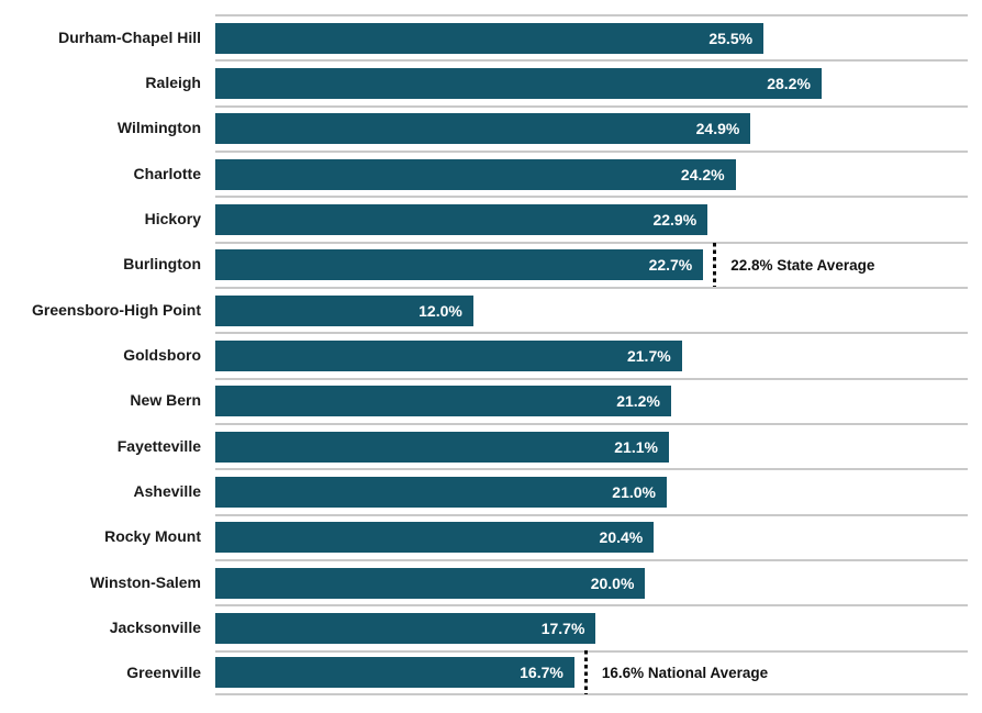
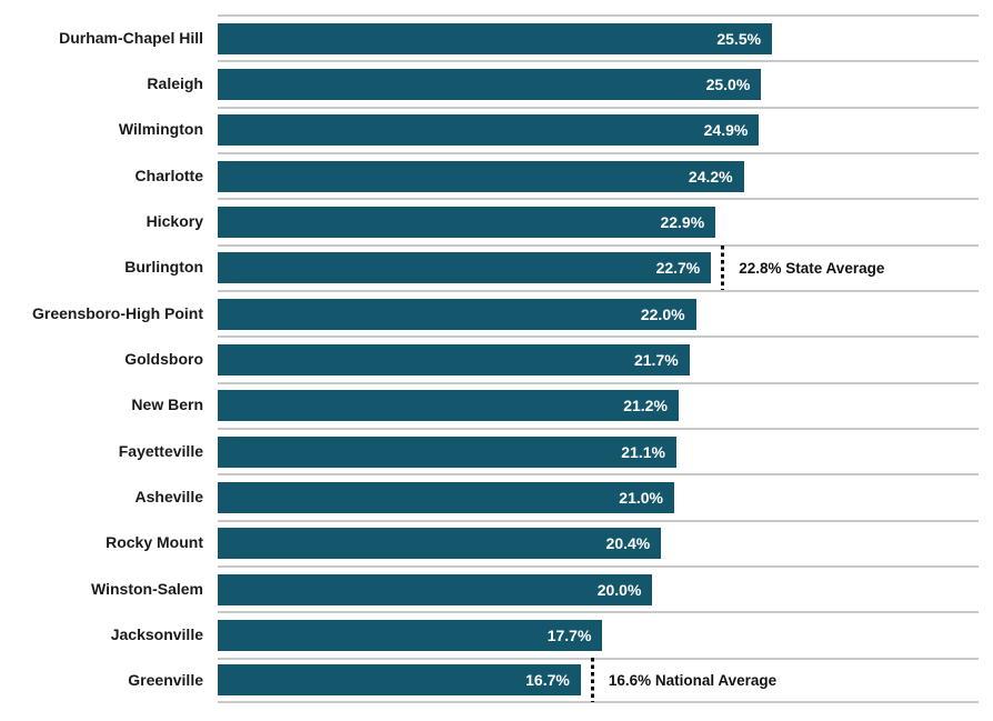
Raleigh: 28.2% -> 25.0%
Greensboro-High Point: 12.0% -> 22.0%
